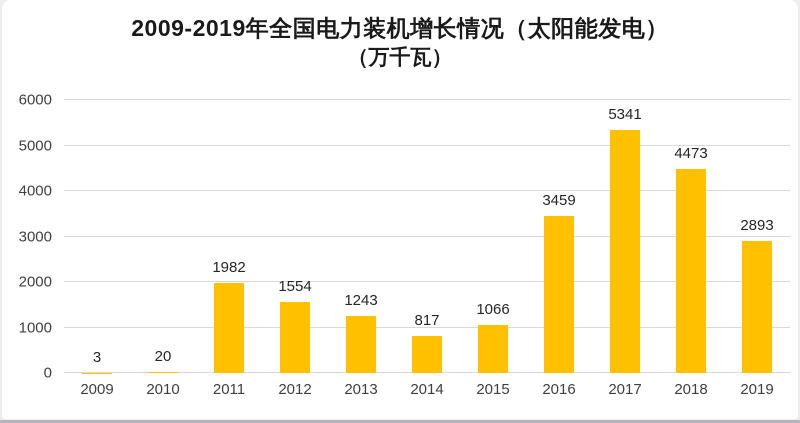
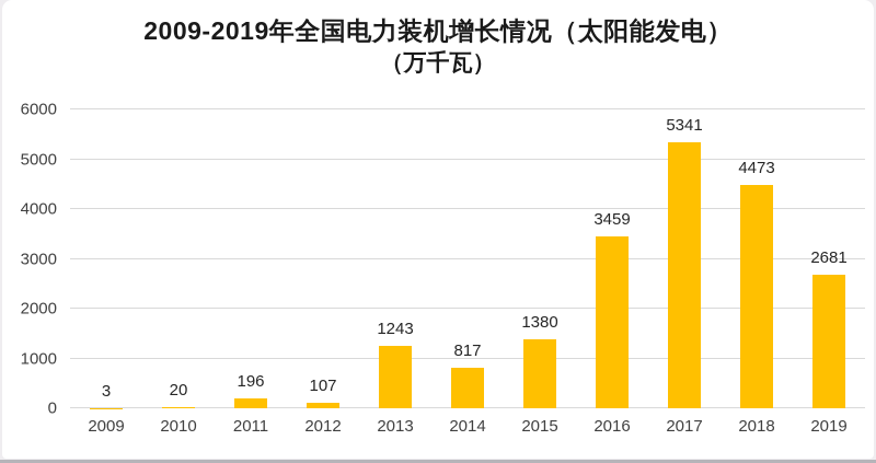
2011: 1982 -> 196
2012: 1554 -> 107
2015: 1066 -> 1380
2019: 2893 -> 2681
